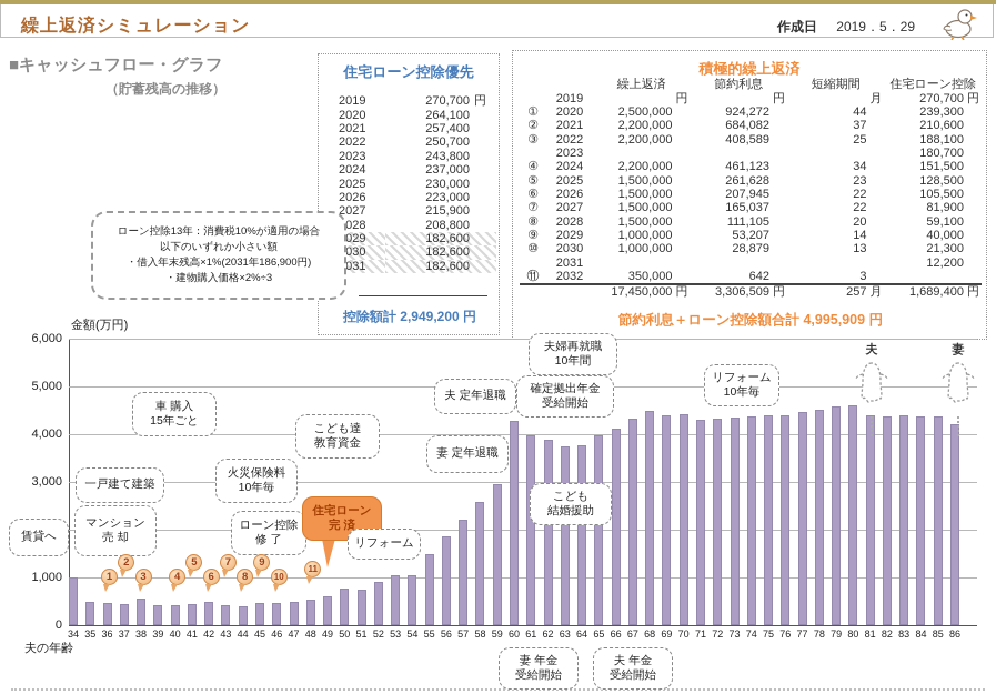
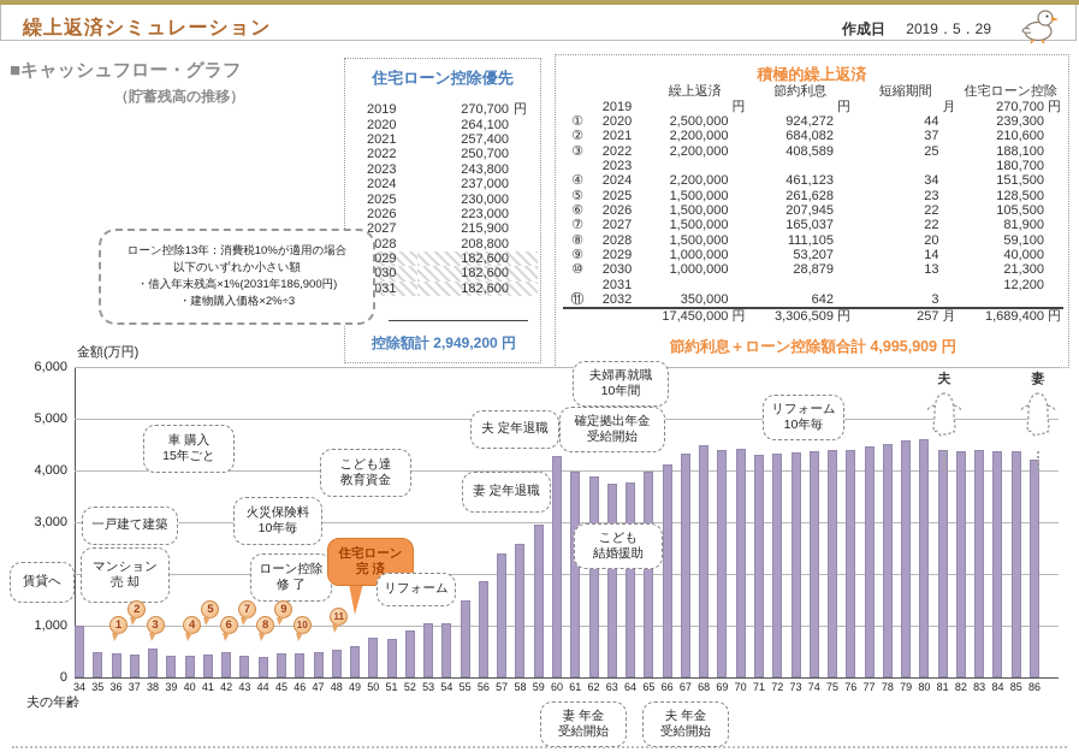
57: 2200 -> 2400
